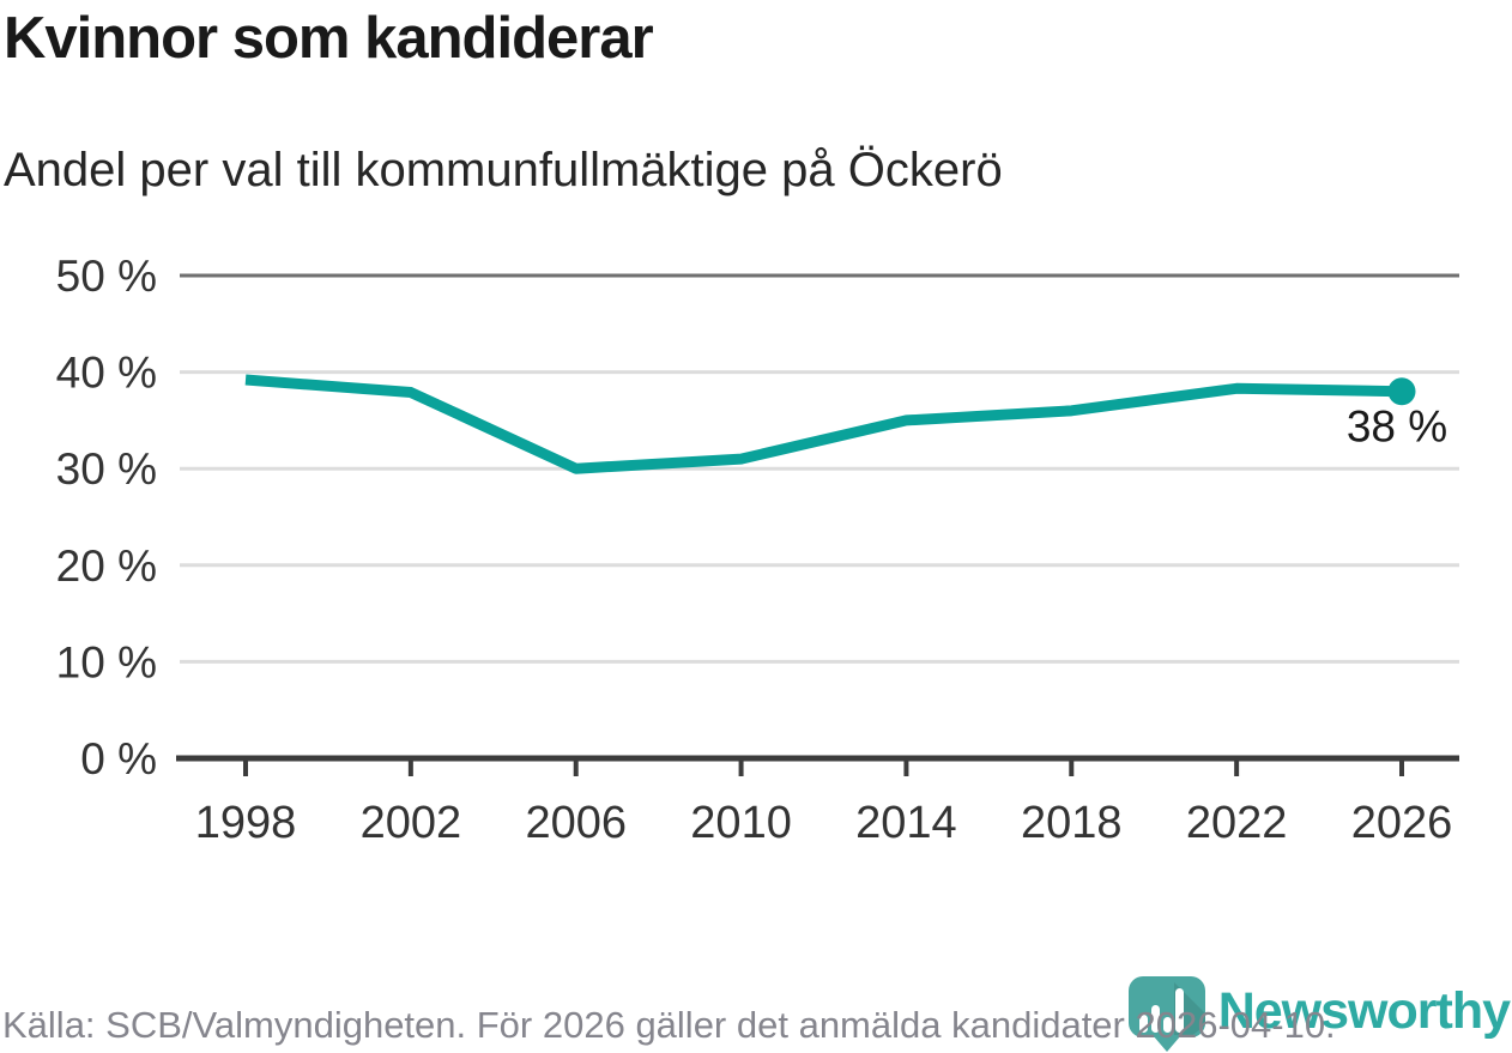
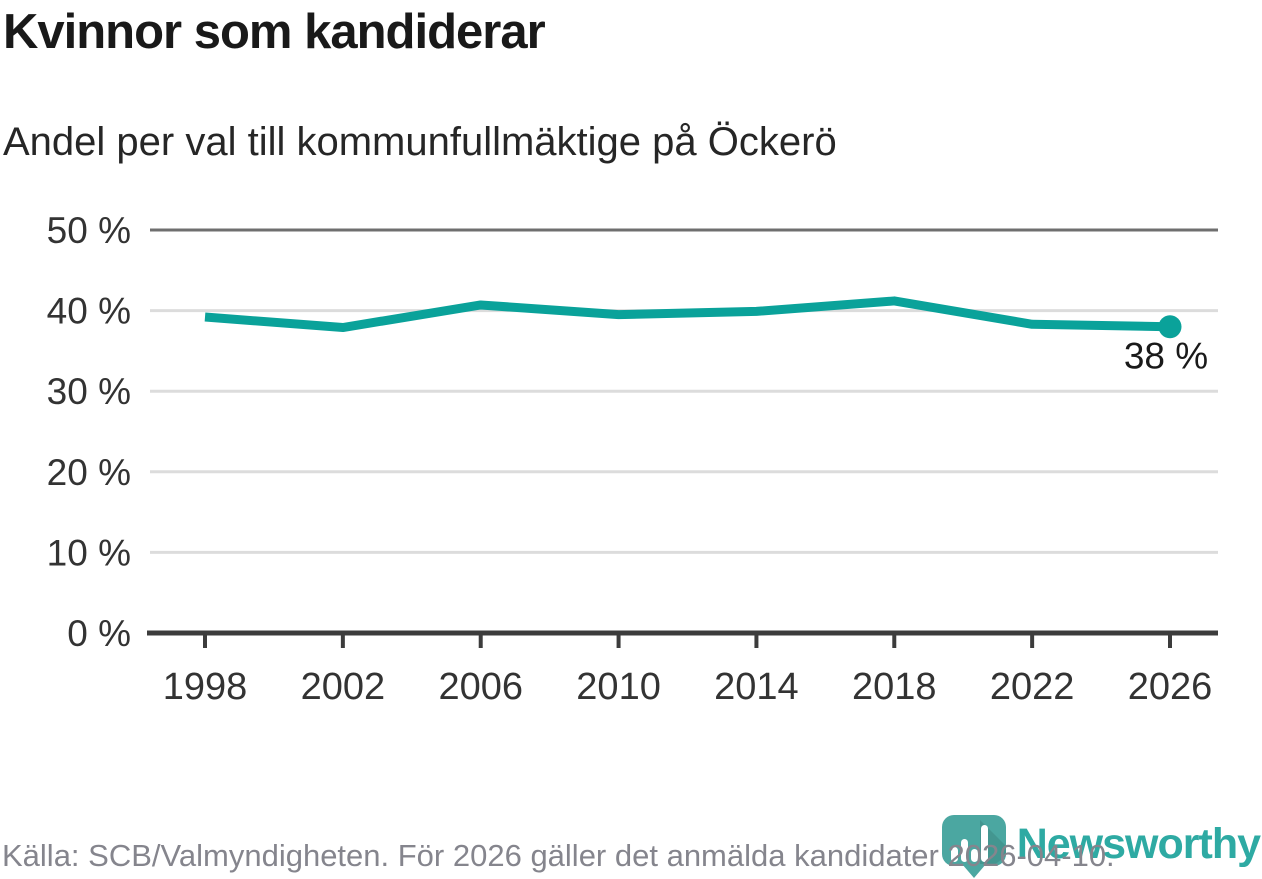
2006: 30% -> 41%
2010: 31% -> 40%
2014: 35% -> 40%
2018: 36% -> 41%
